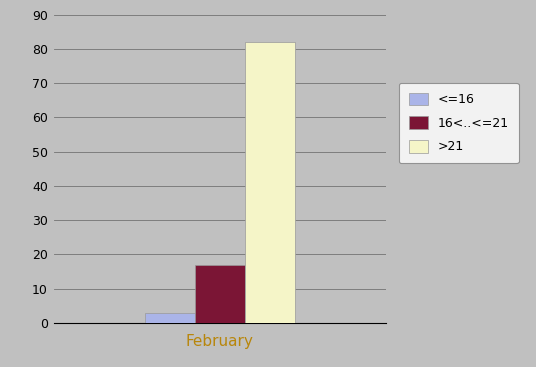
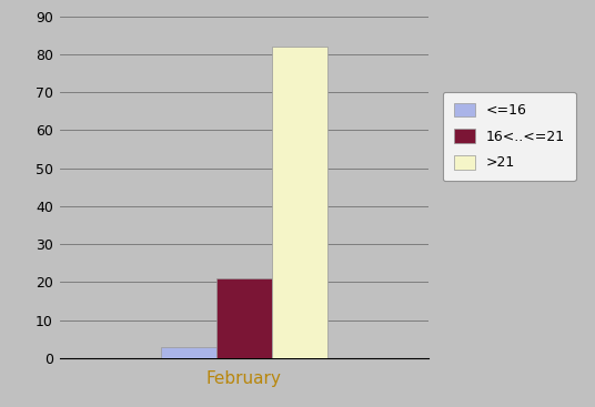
February: 17 -> 21
